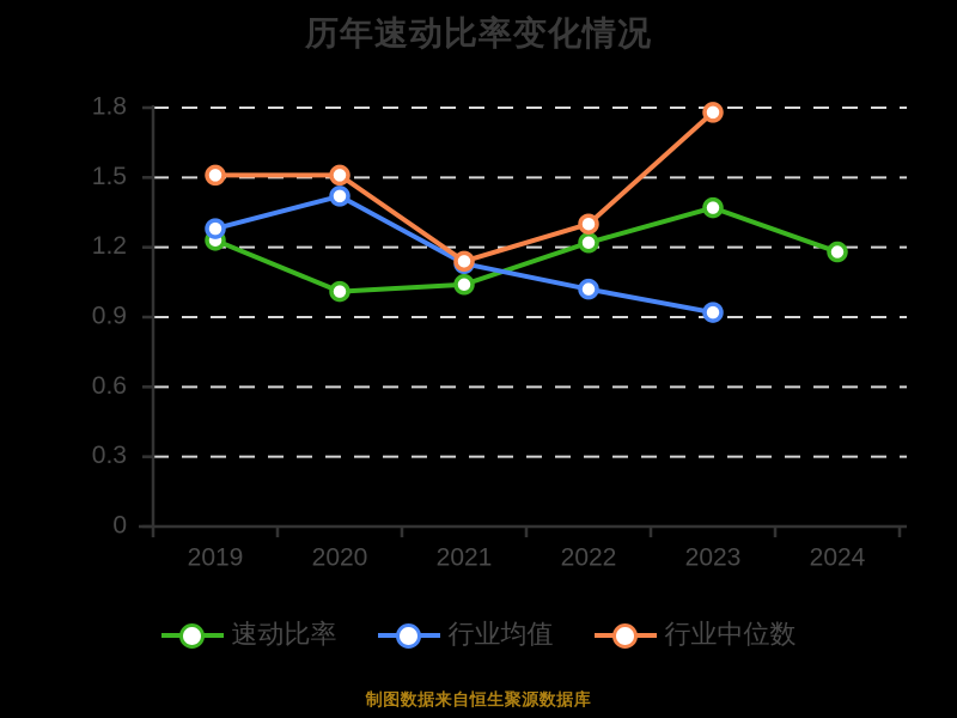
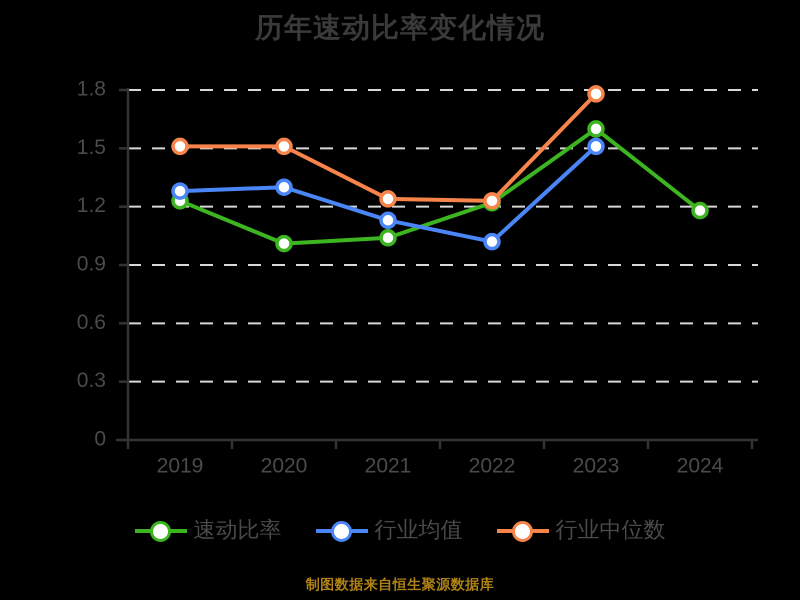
行业均值/2020: 1.42 -> 1.30
行业中位数/2021: 1.14 -> 1.24
行业中位数/2022: 1.30 -> 1.23
速动比率/2023: 1.37 -> 1.60
行业均值/2023: 0.92 -> 1.51
